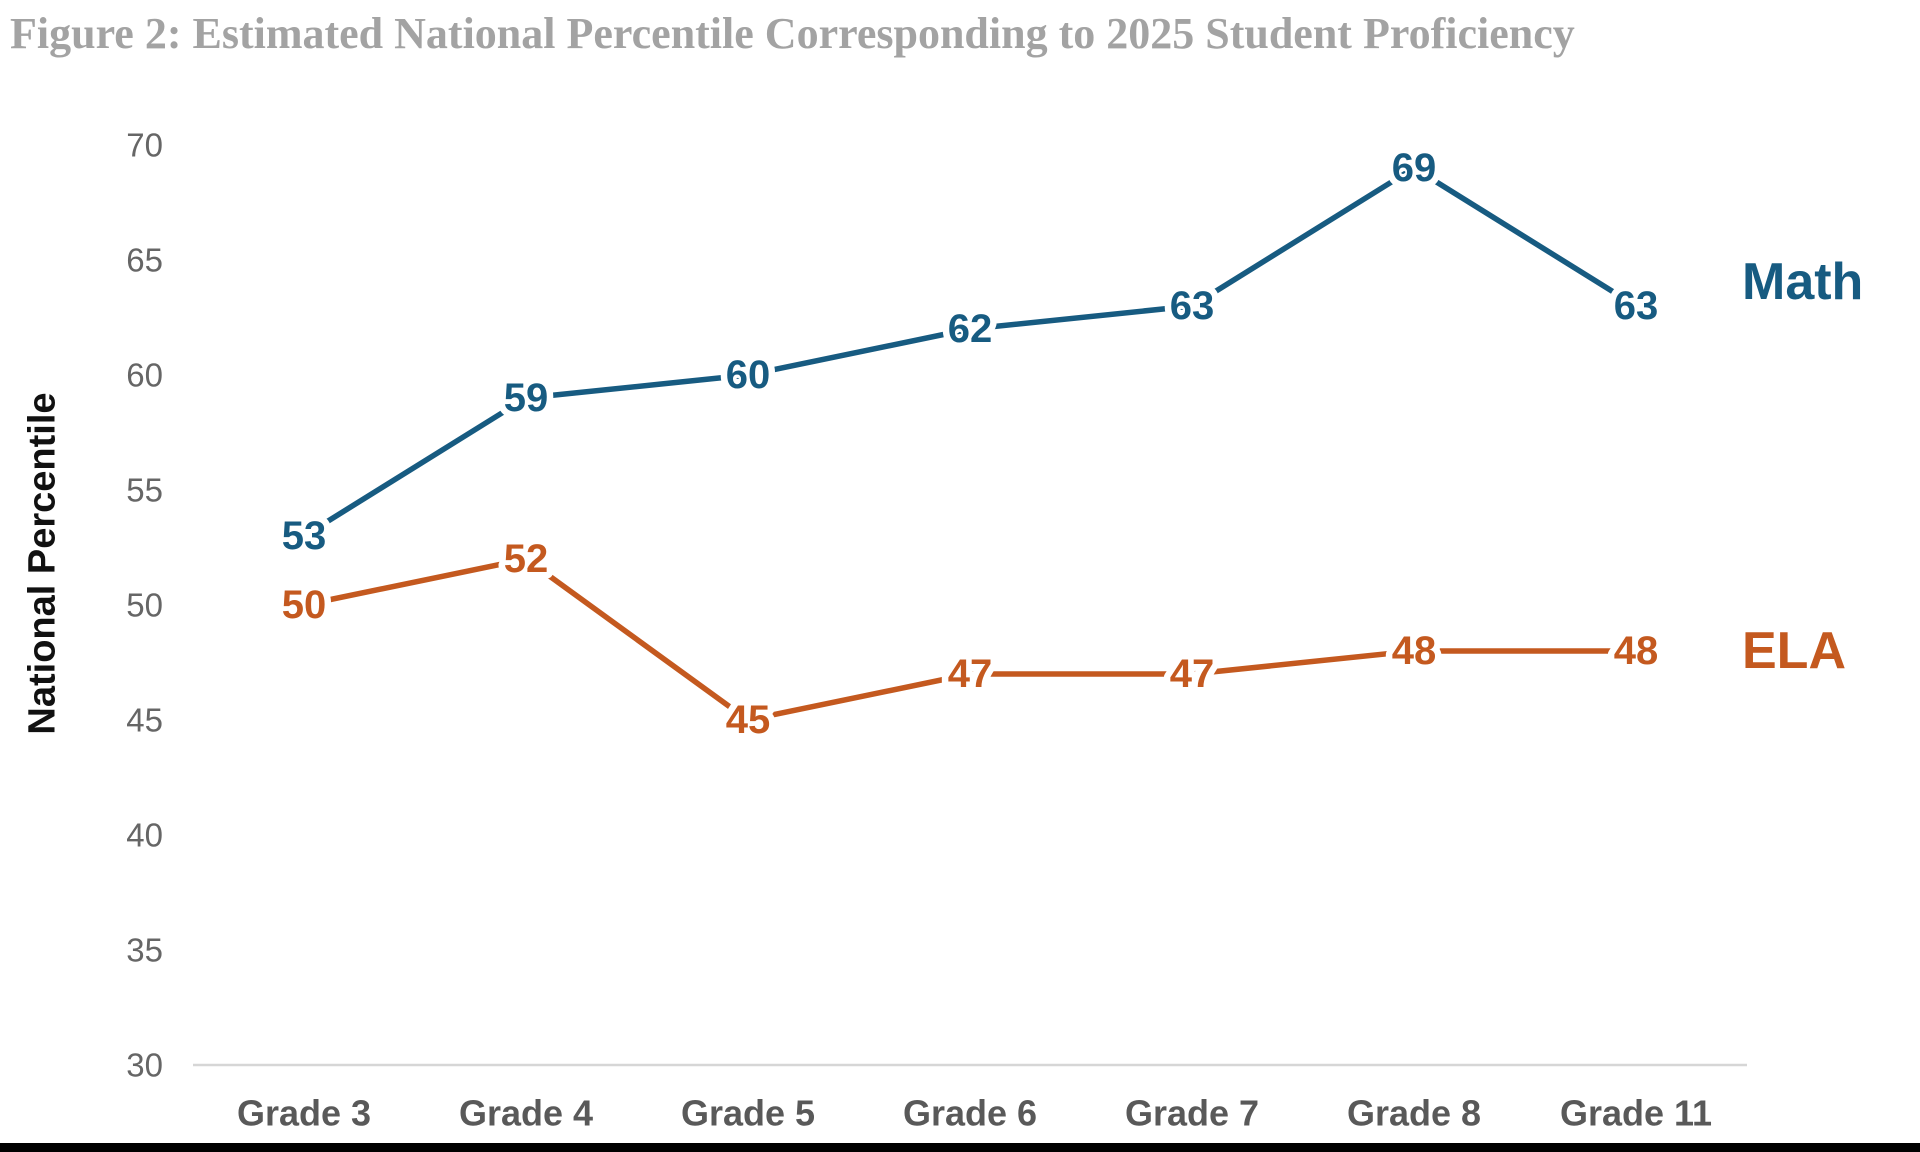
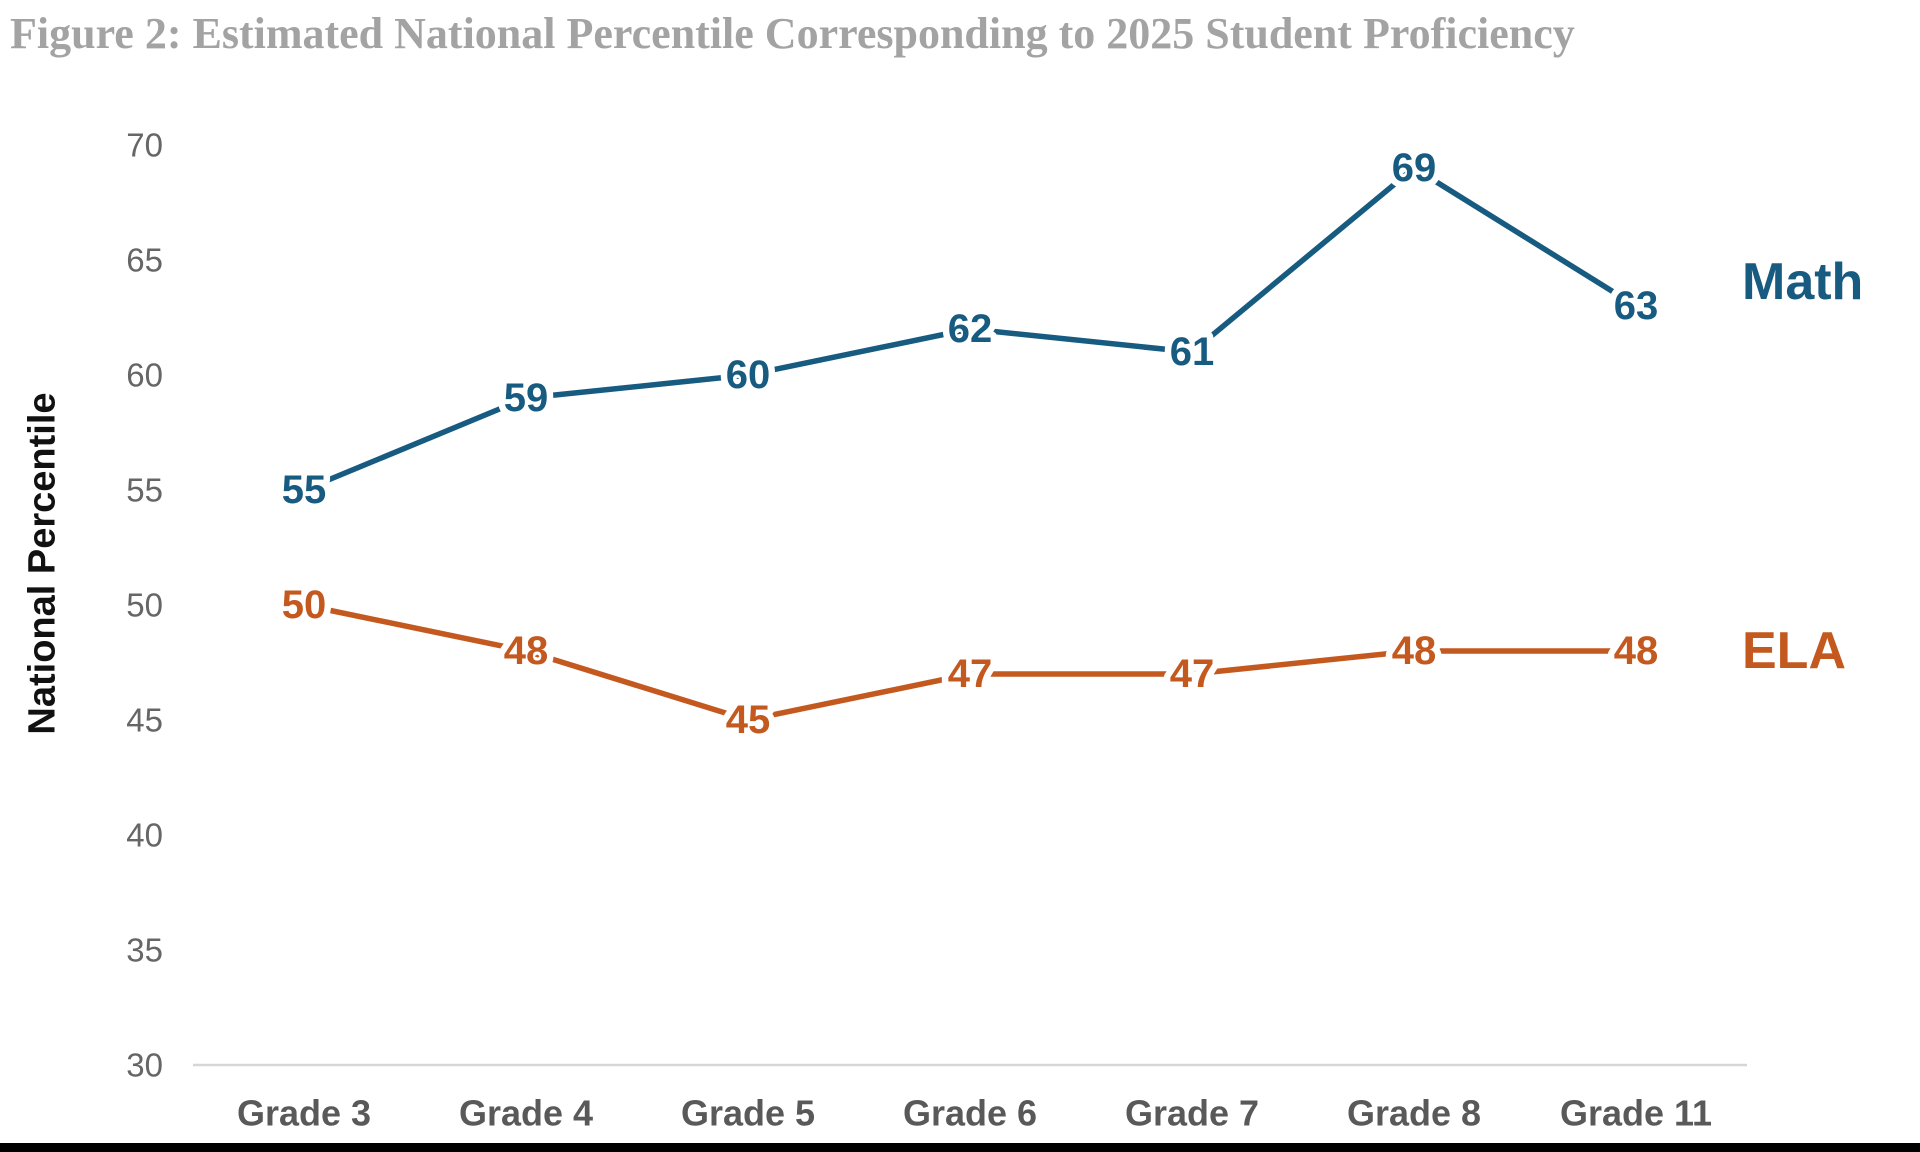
Math/Grade 3: 53 -> 55
ELA/Grade 4: 52 -> 48
Math/Grade 7: 63 -> 61
